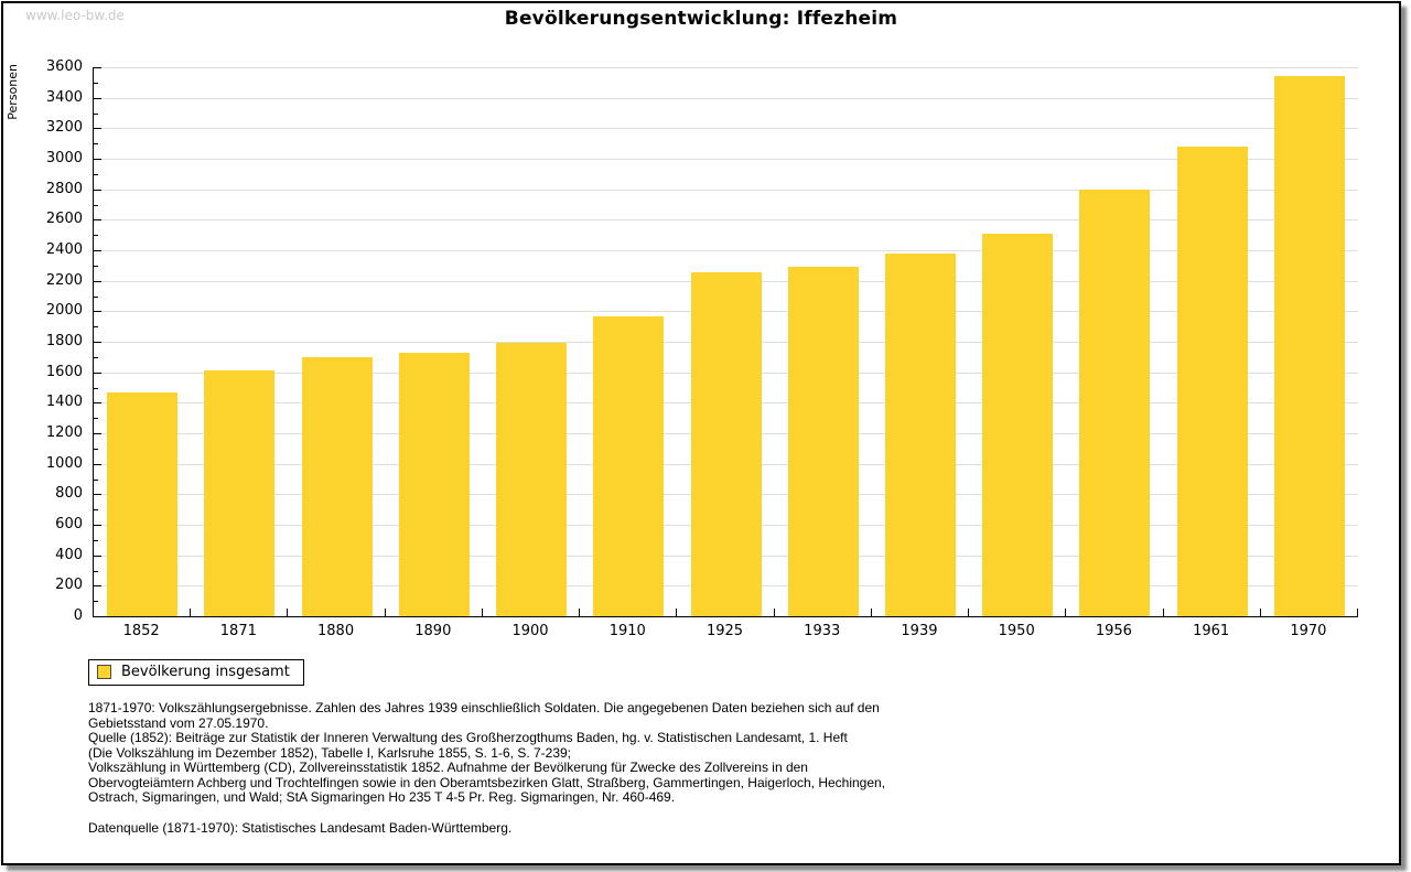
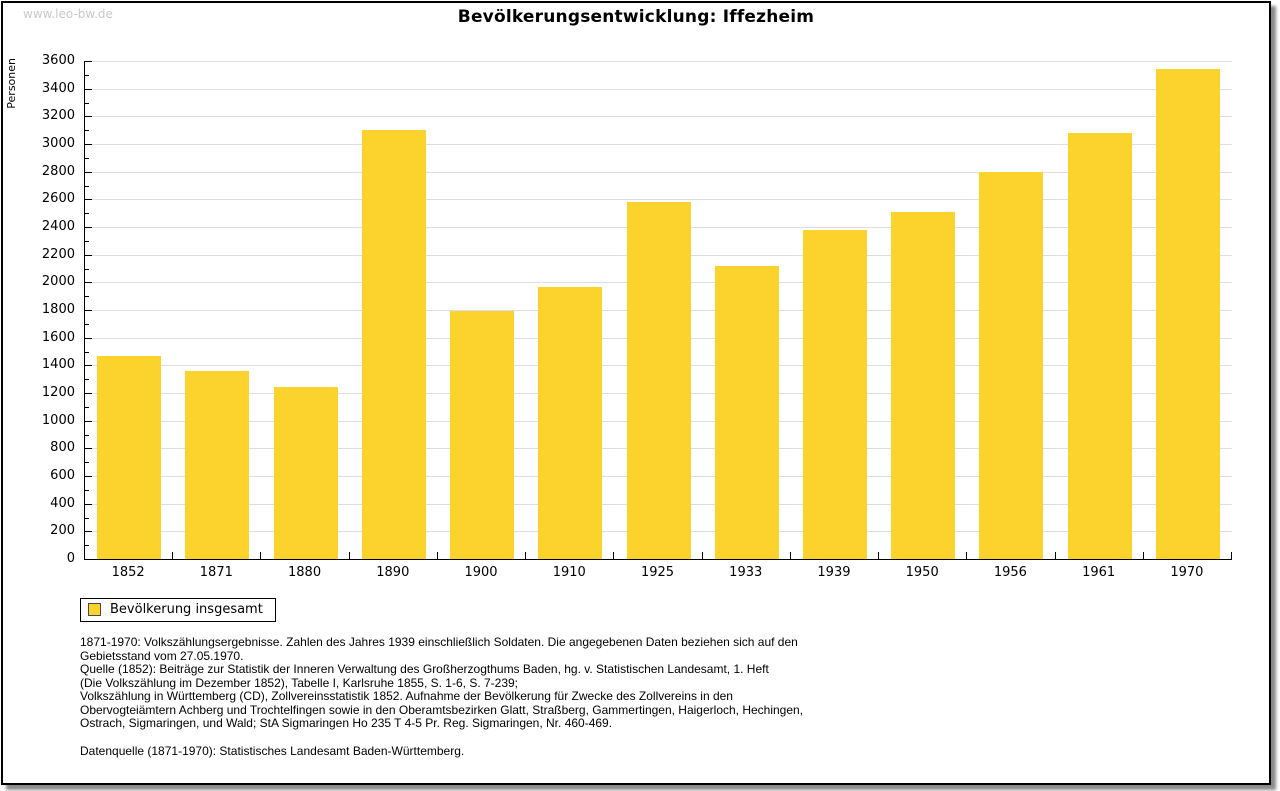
1871: 1610 -> 1360
1880: 1700 -> 1240
1890: 1730 -> 3100
1925: 2260 -> 2580
1933: 2290 -> 2120
